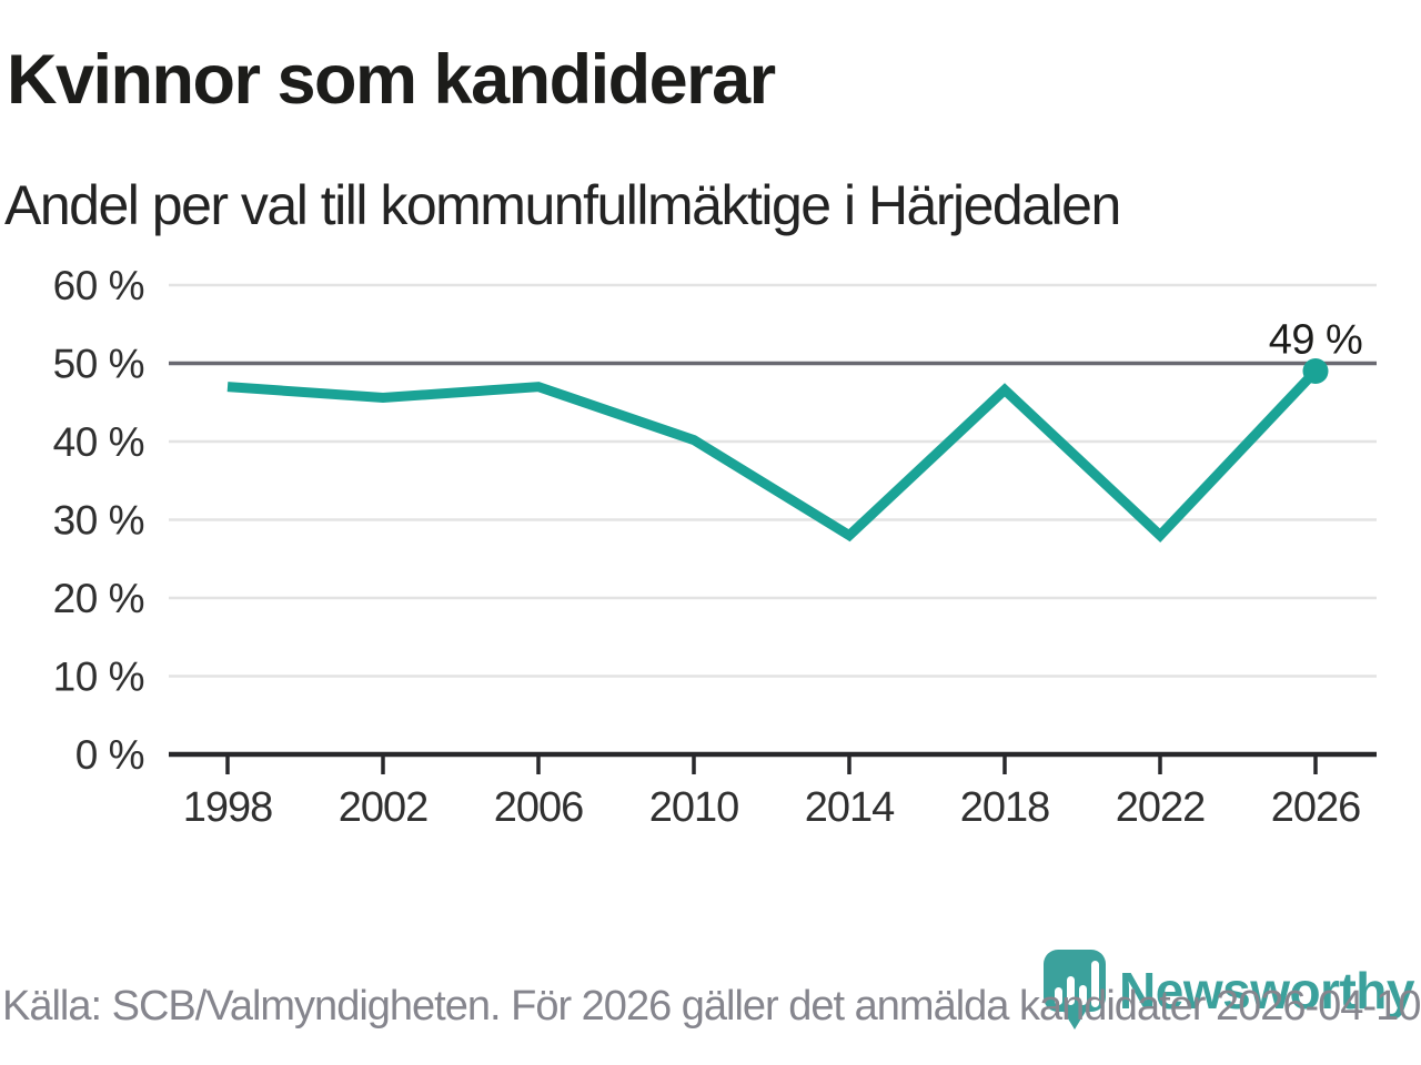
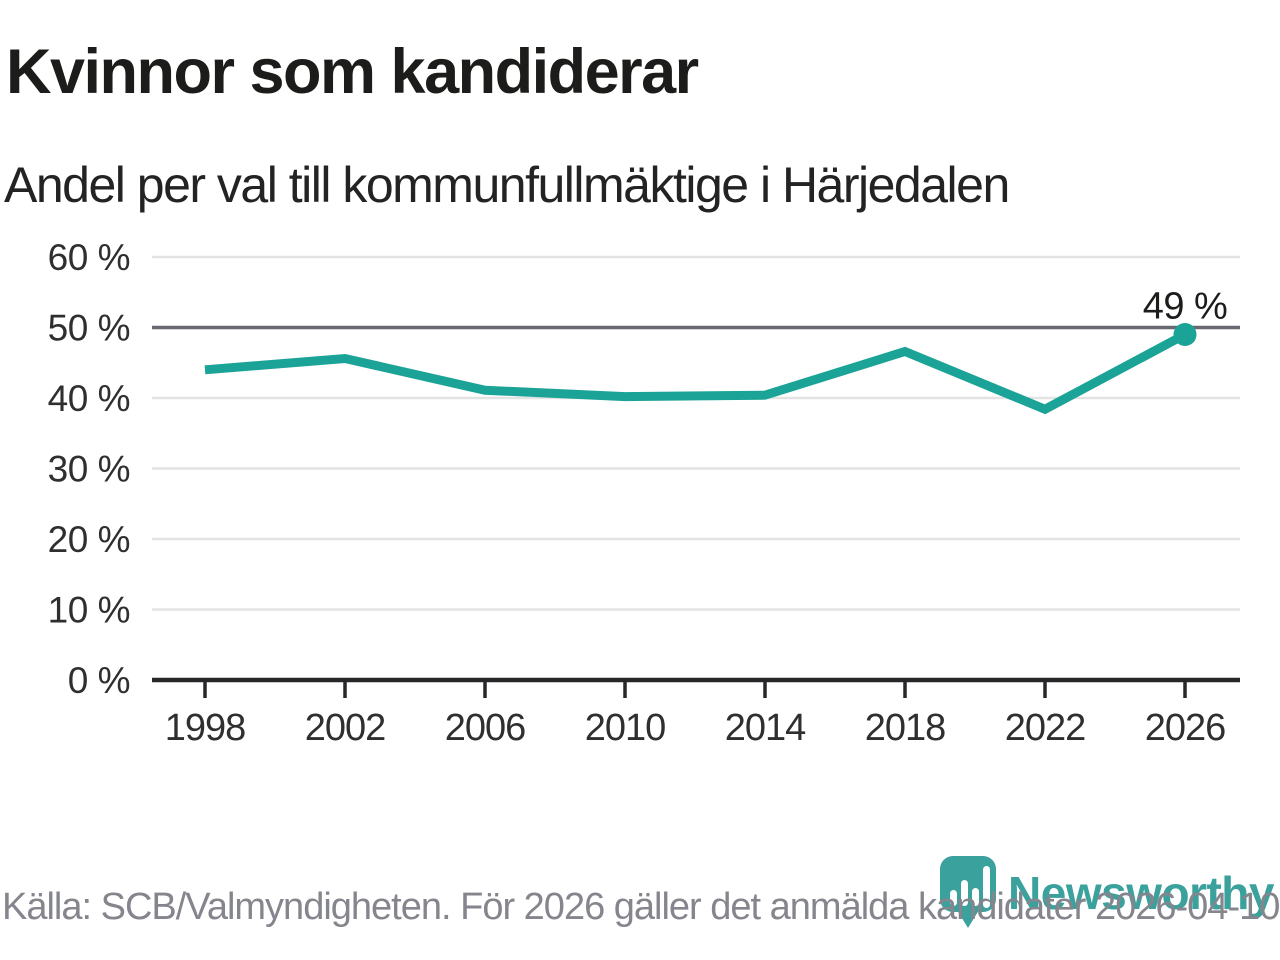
1998: 47% -> 44%
2006: 47% -> 41%
2014: 28% -> 40%
2022: 28% -> 38%
